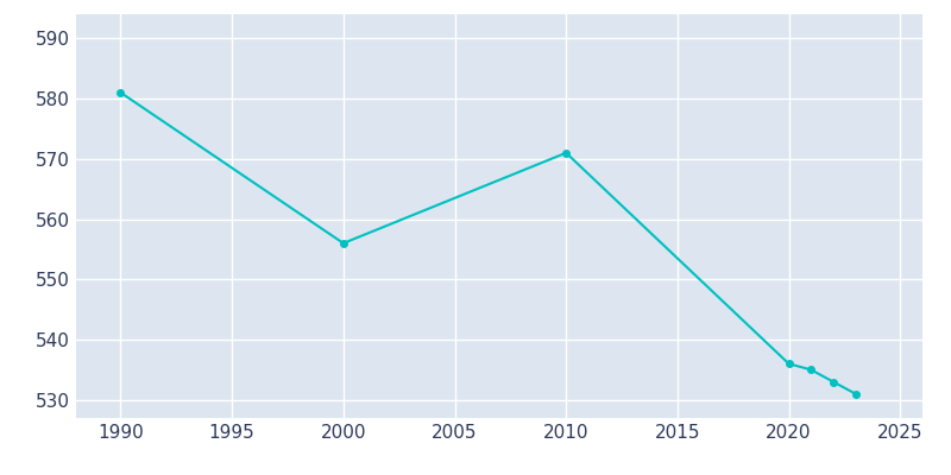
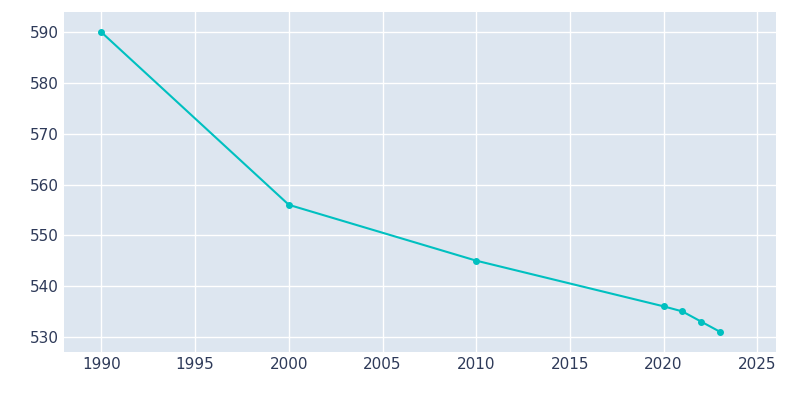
1990: 581 -> 590
2010: 571 -> 545
